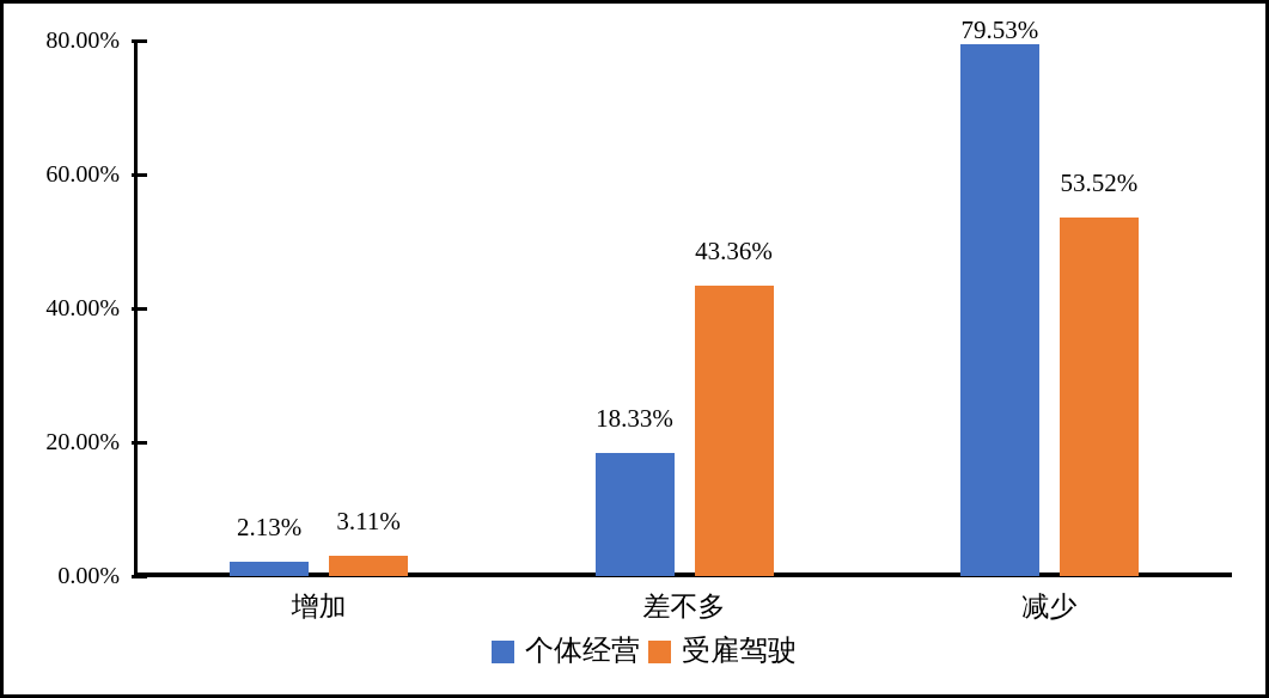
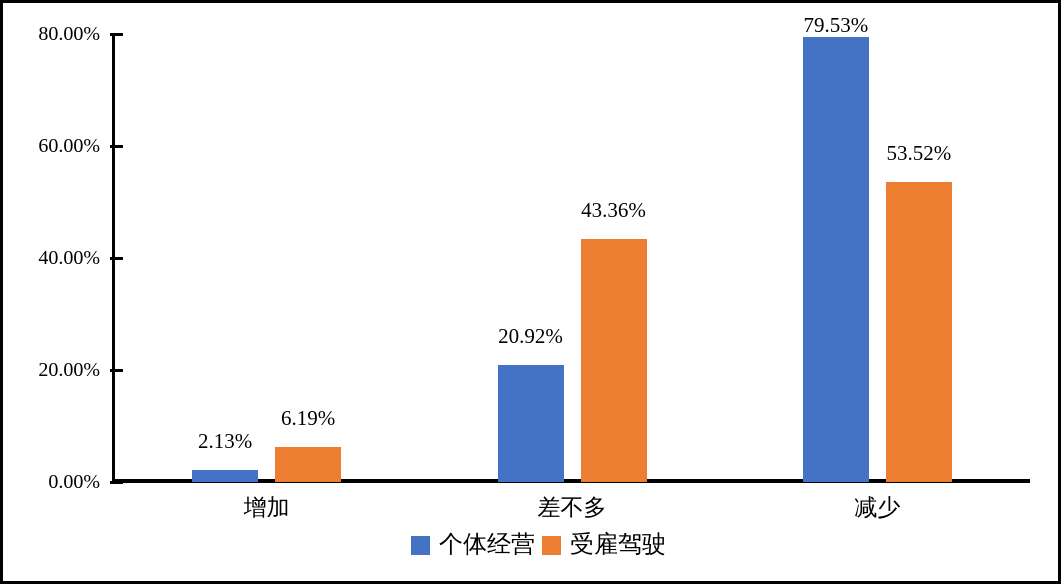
受雇驾驶/增加: 3.11% -> 6.19%
个体经营/差不多: 18.33% -> 20.92%
